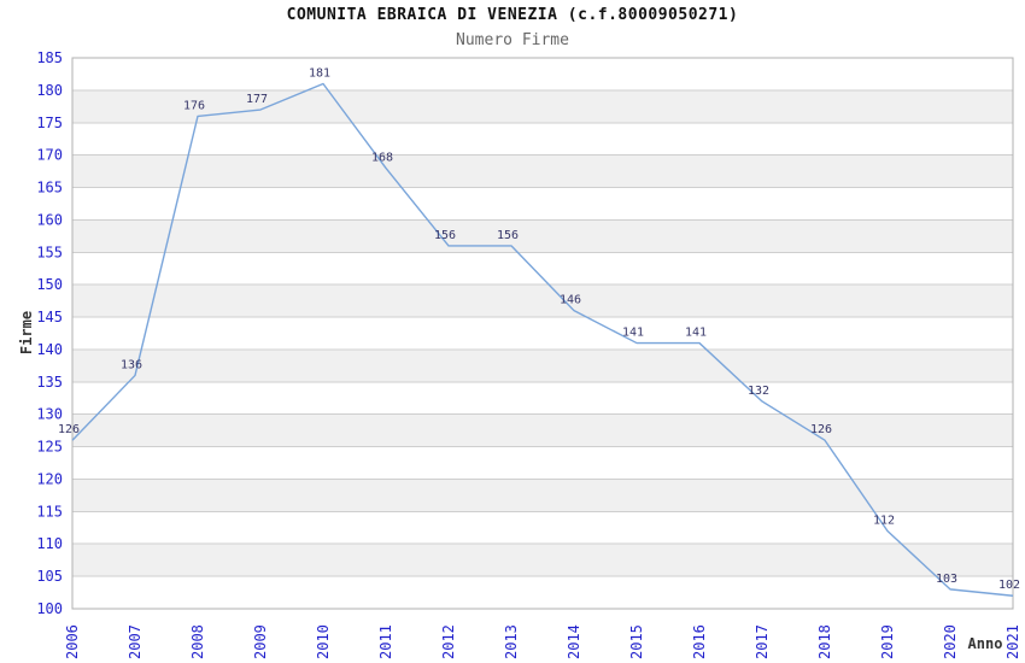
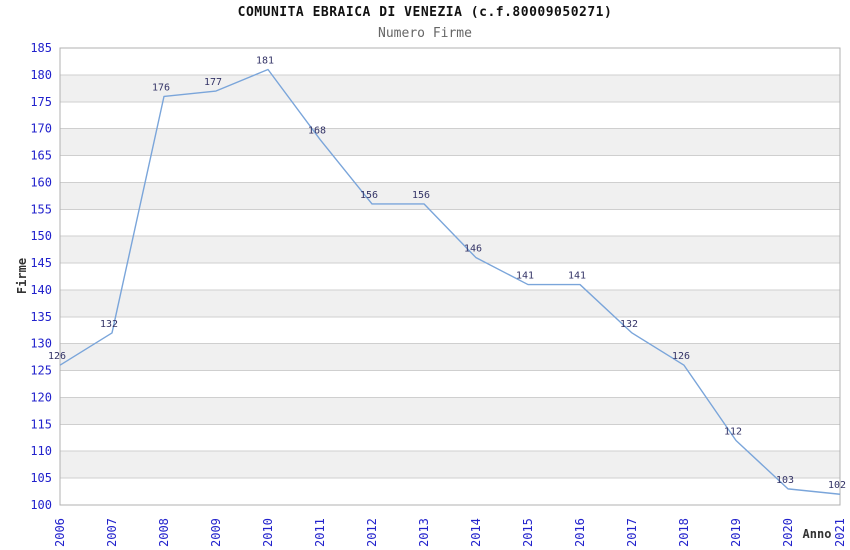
2007: 136 -> 132
